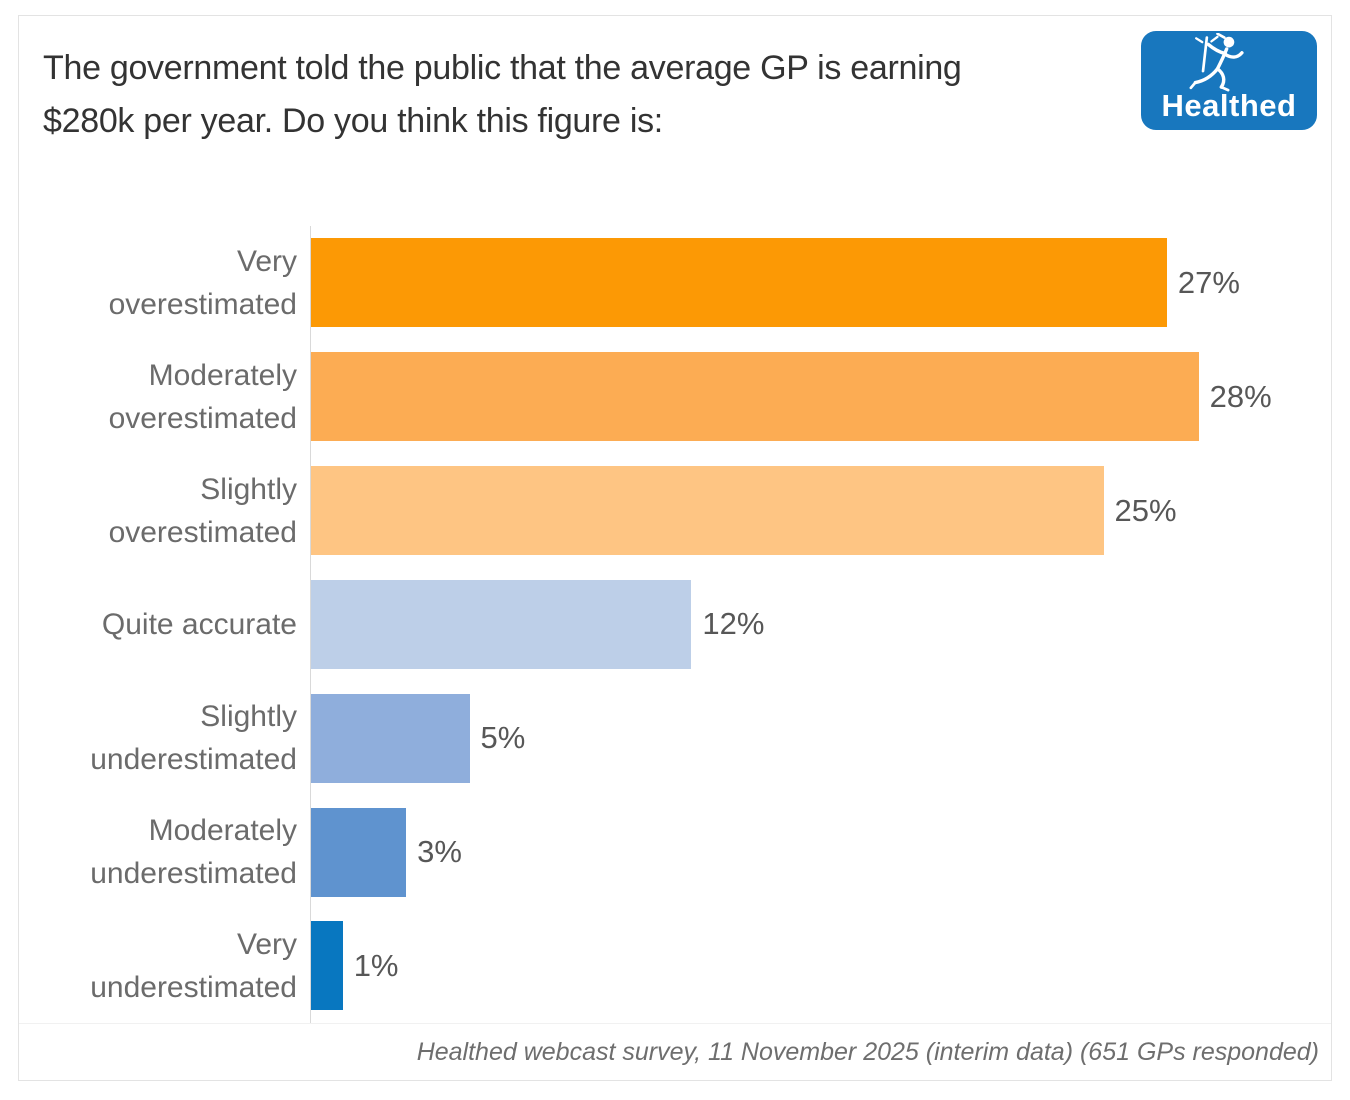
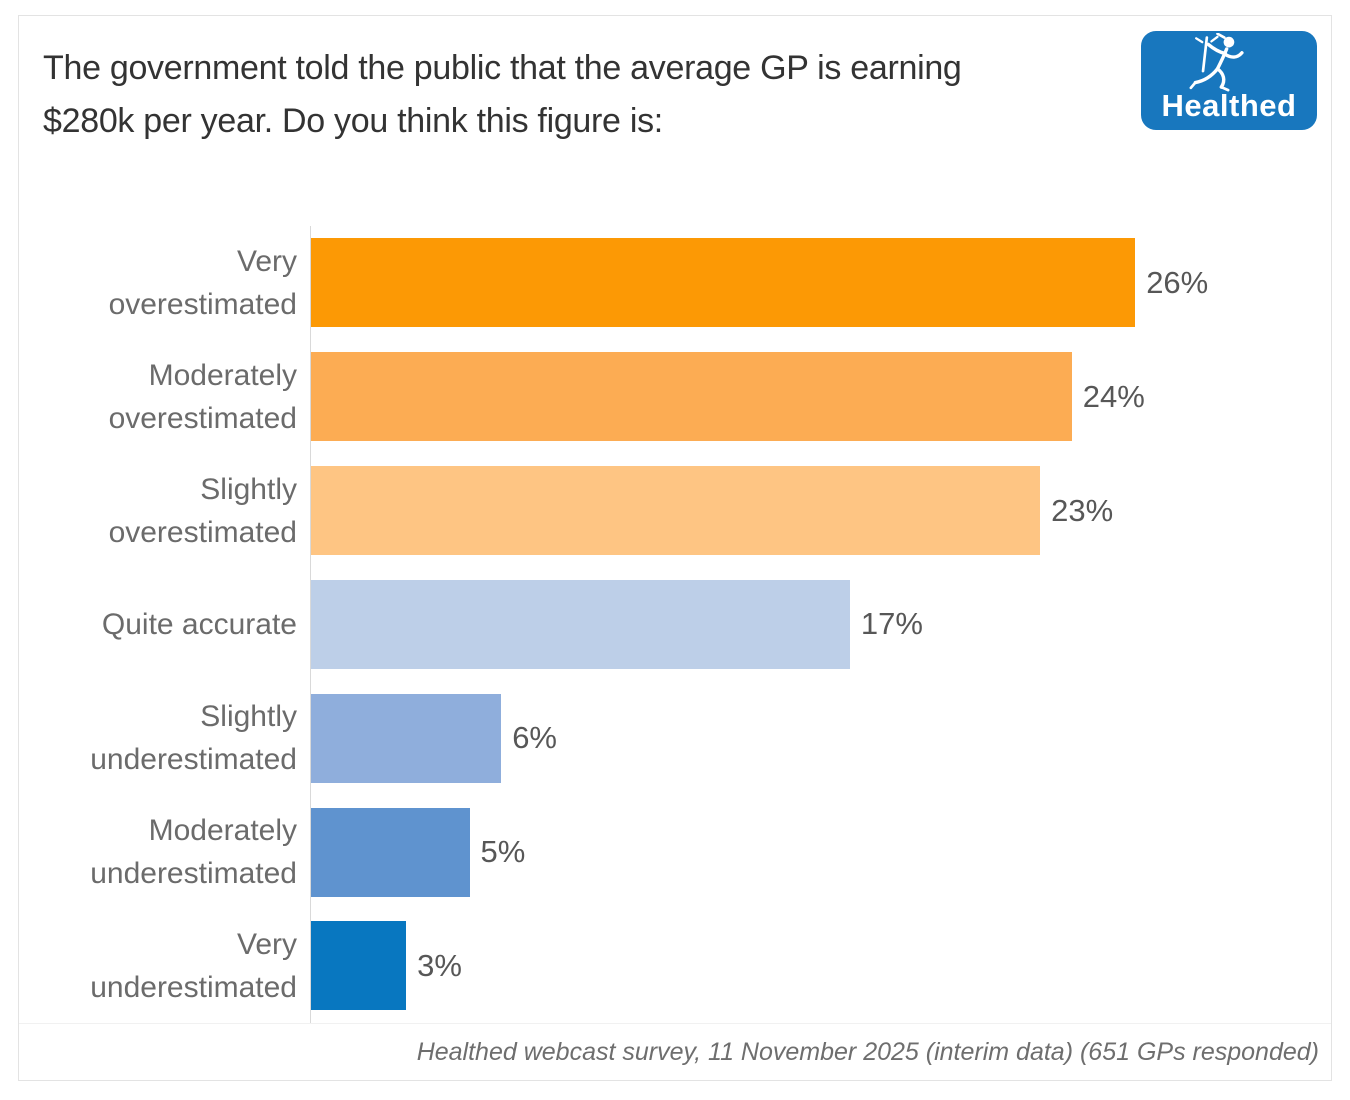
Very overestimated: 27% -> 26%
Moderately overestimated: 28% -> 24%
Slightly overestimated: 25% -> 23%
Quite accurate: 12% -> 17%
Slightly underestimated: 5% -> 6%
Moderately underestimated: 3% -> 5%
Very underestimated: 1% -> 3%
